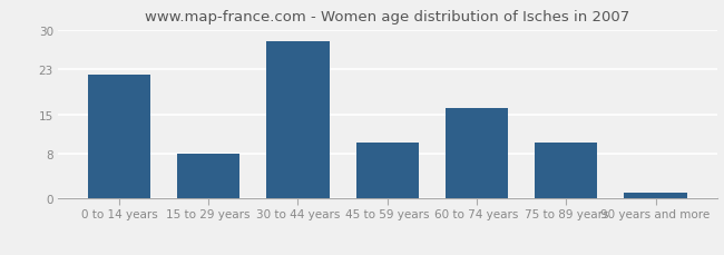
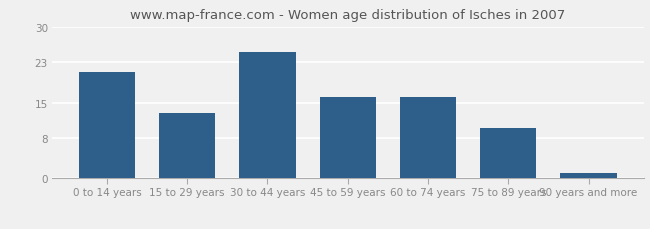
0 to 14 years: 22 -> 21
15 to 29 years: 8 -> 13
30 to 44 years: 28 -> 25
45 to 59 years: 10 -> 16
